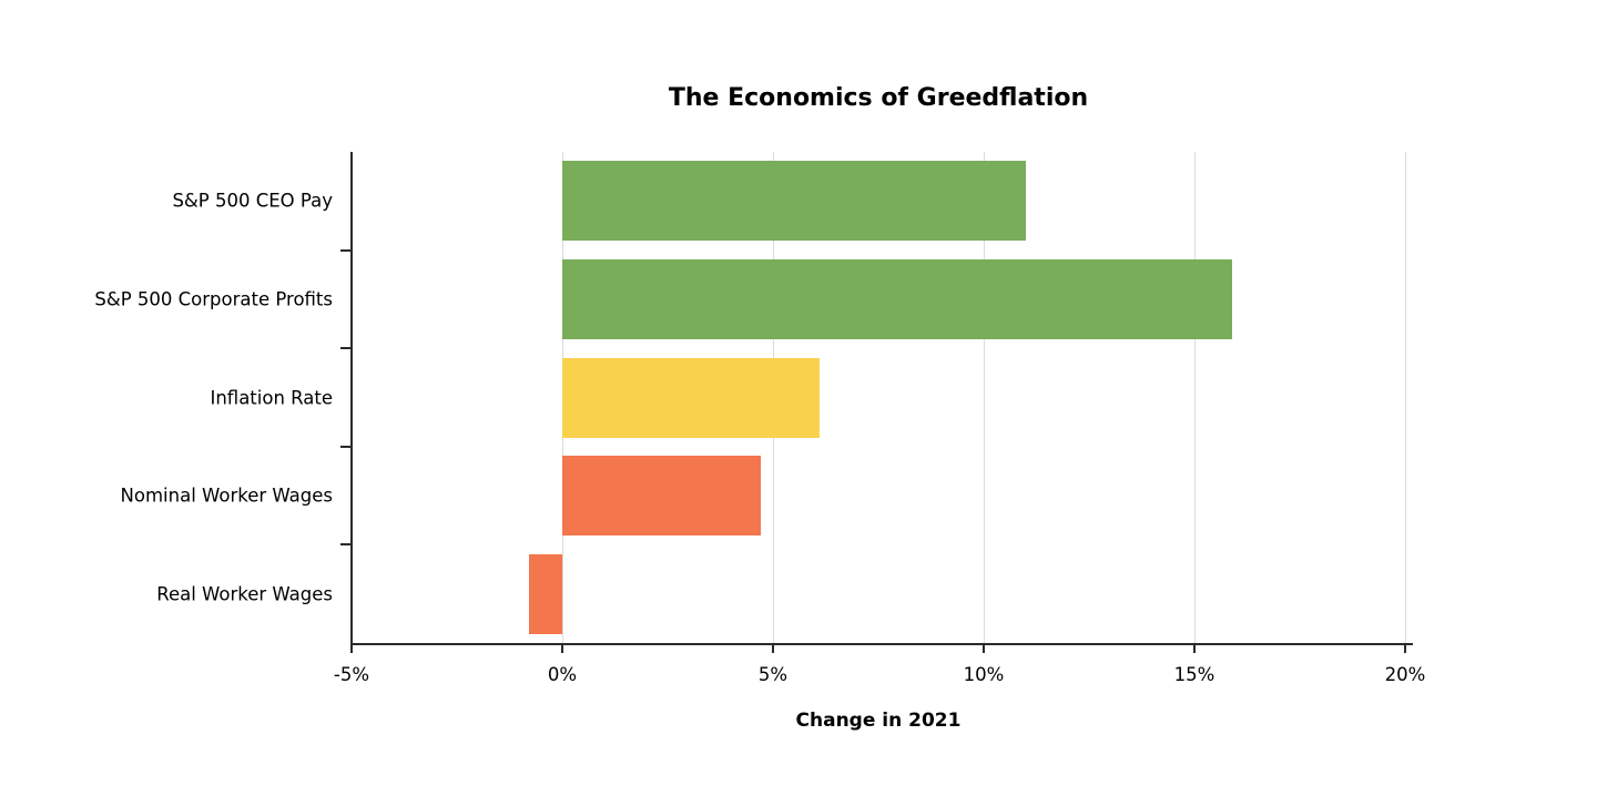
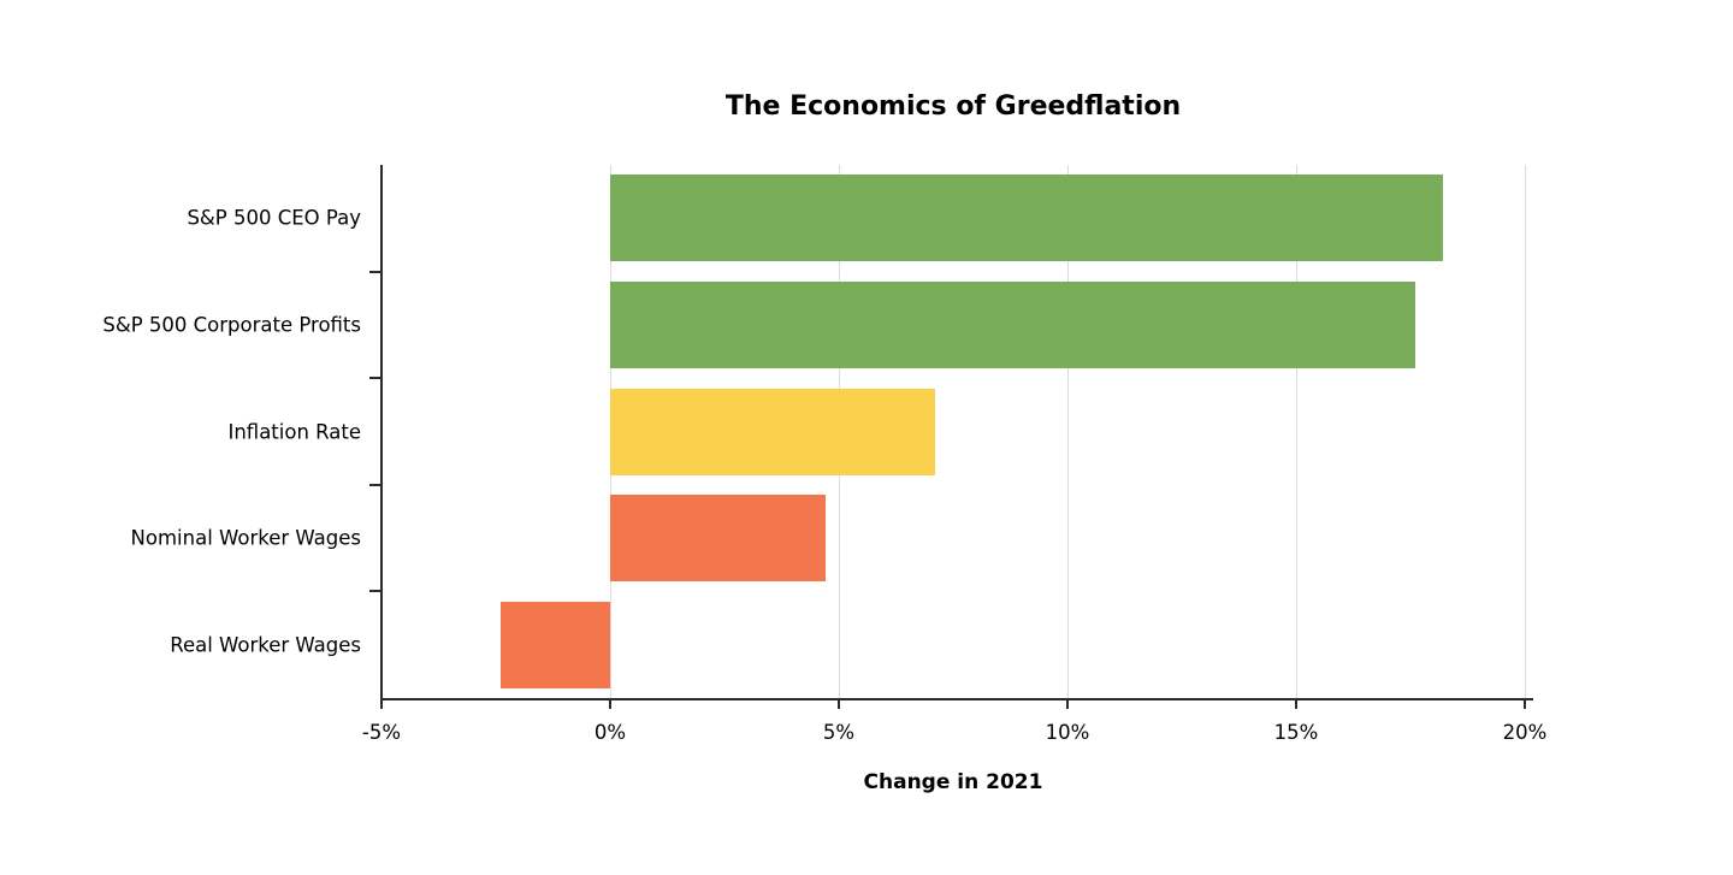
S&P 500 CEO Pay: 11.0% -> 18.2%
S&P 500 Corporate Profits: 15.9% -> 17.6%
Inflation Rate: 6.1% -> 7.1%
Real Worker Wages: -0.8% -> -2.4%
